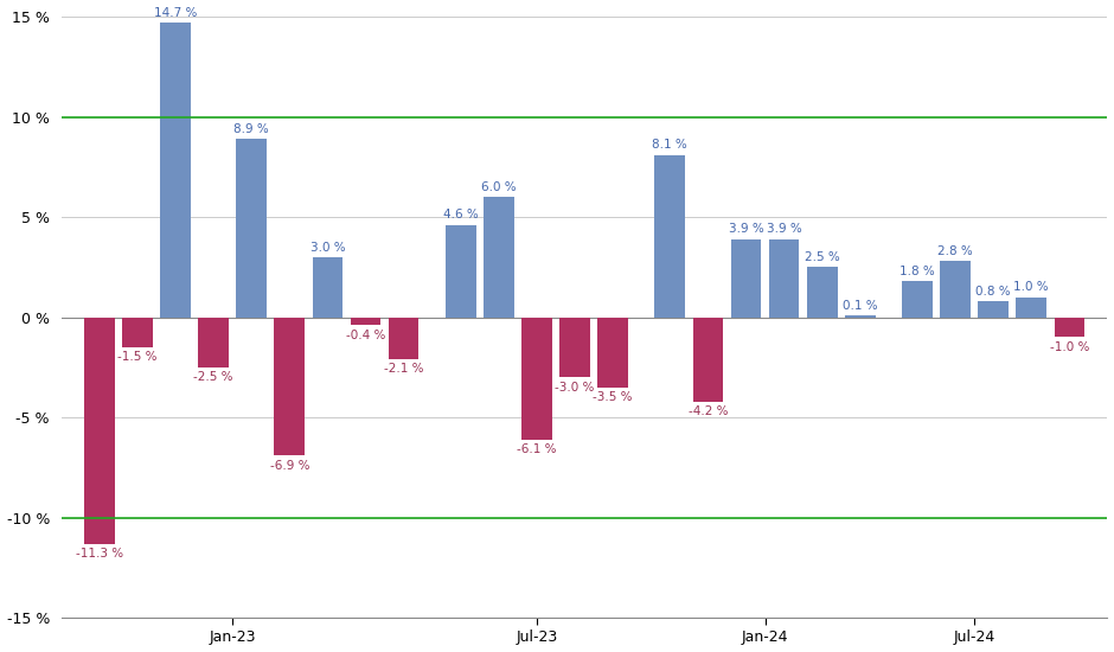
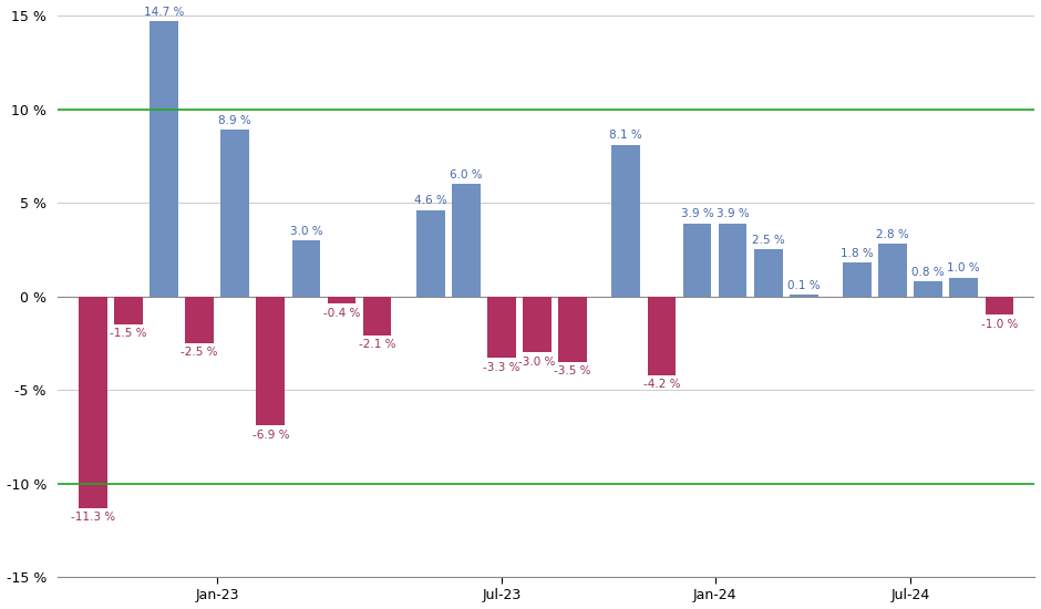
Jul-23: -6.1 -> -3.3
